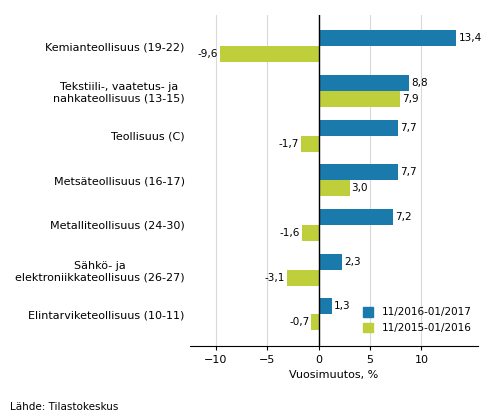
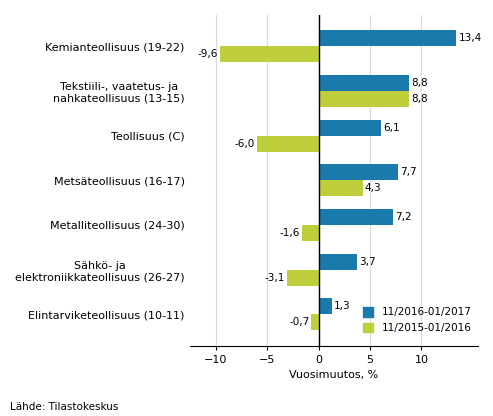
11/2015-01/2016/Tekstiili-, vaatetus- ja nahkateollisuus (13-15): 7,9 -> 8,8
11/2016-01/2017/Teollisuus (C): 7,7 -> 6,1
11/2015-01/2016/Teollisuus (C): -1,7 -> -6,0
11/2015-01/2016/Metsäteollisuus (16-17): 3,0 -> 4,3
11/2016-01/2017/Sähkö- ja elektroniikkateollisuus (26-27): 2,3 -> 3,7
